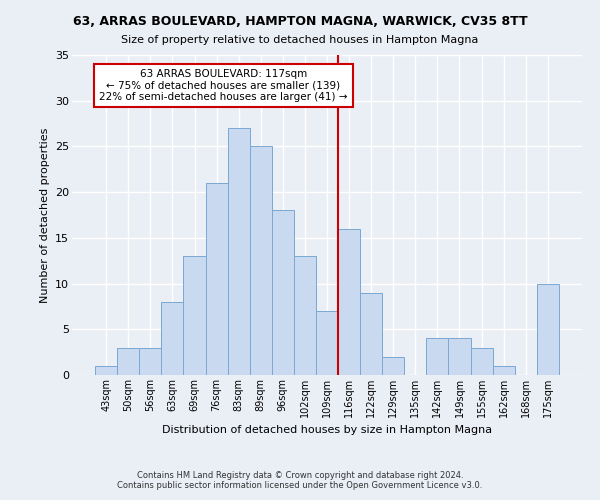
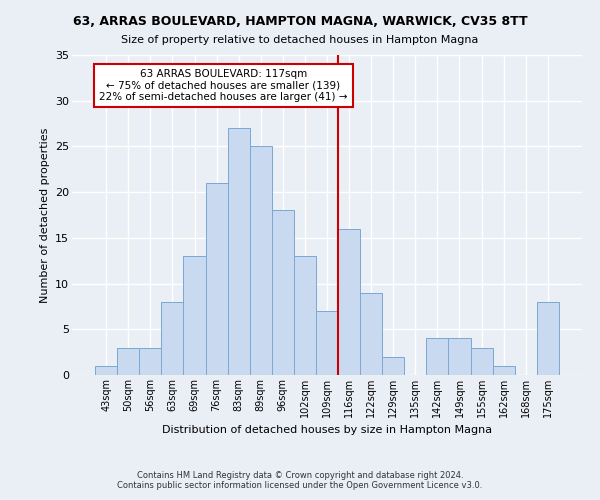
175sqm: 10 -> 8
